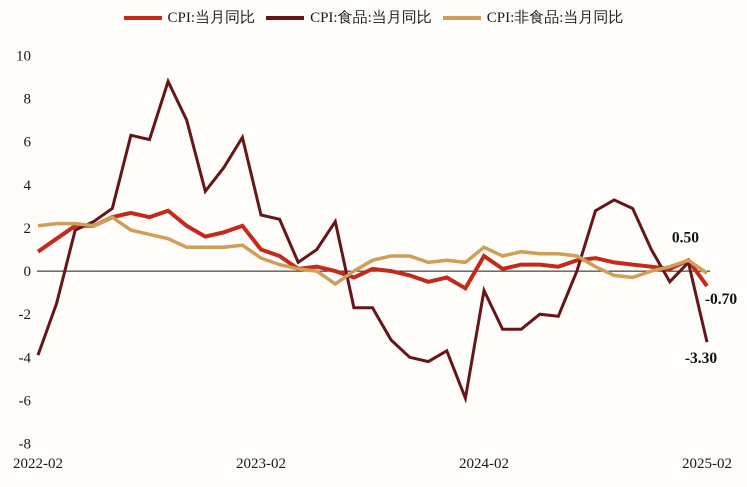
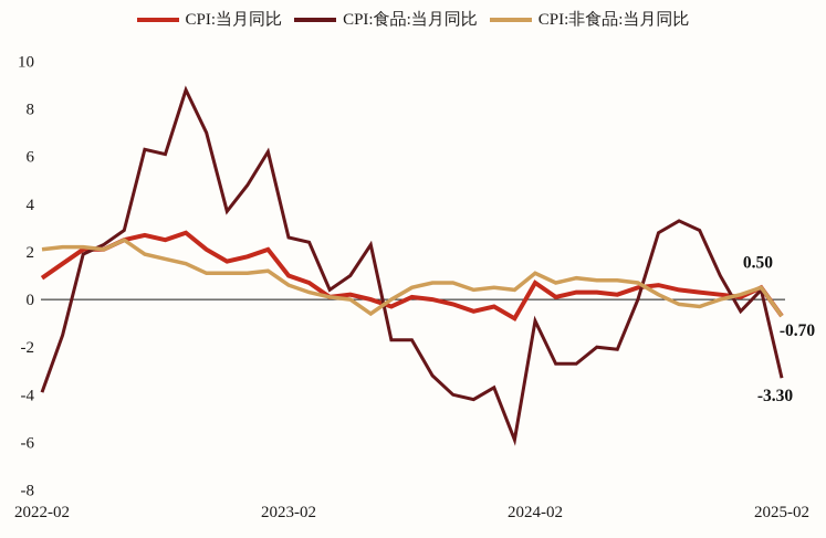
CPI:非食品:当月同比/2025-02: -0.1 -> -0.7
